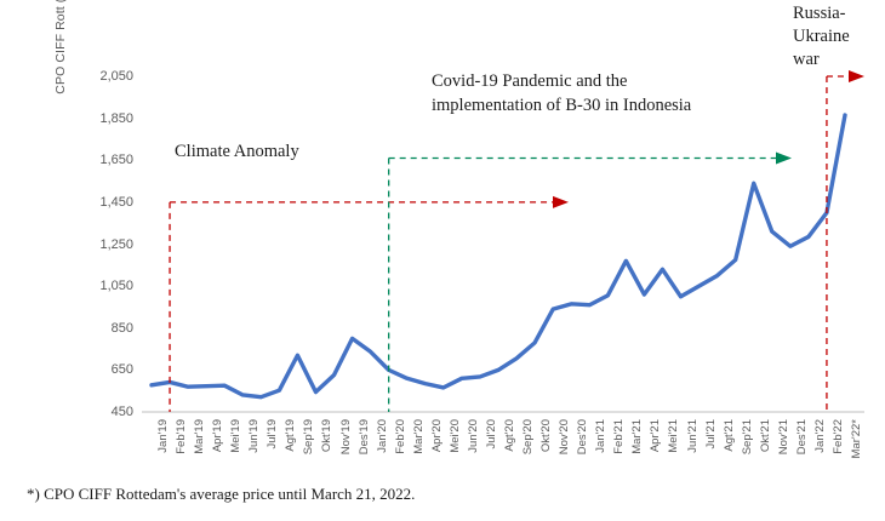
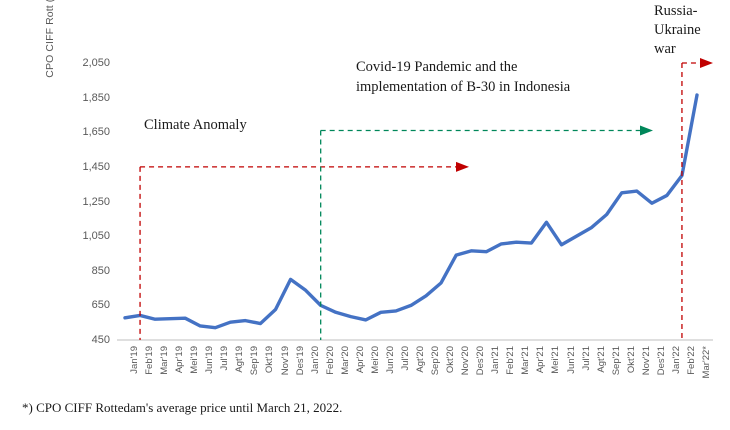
Sep'19: 720 -> 560
Mar'21: 1170 -> 1020
Okt'21: 1540 -> 1300
